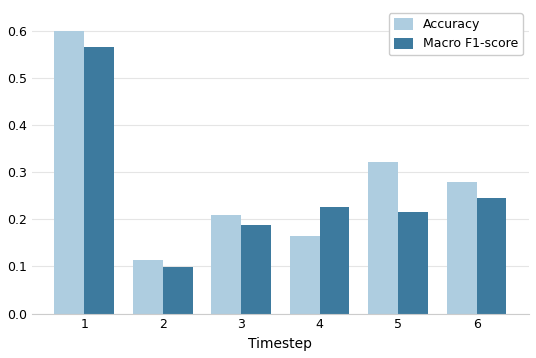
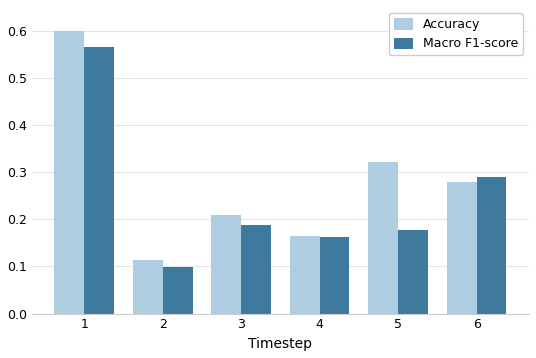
Macro F1-score/4: 0.225 -> 0.163
Macro F1-score/5: 0.215 -> 0.178
Macro F1-score/6: 0.245 -> 0.290
